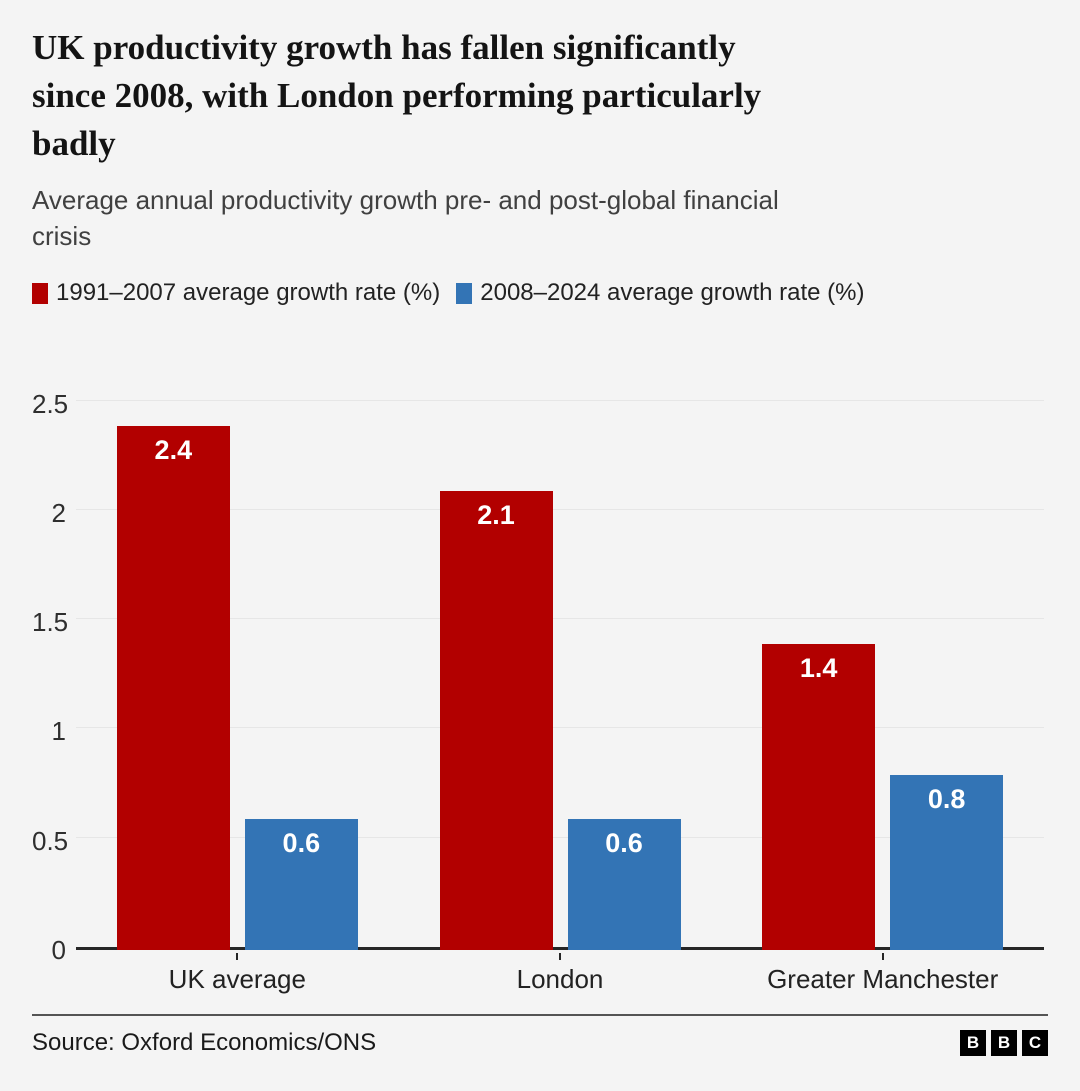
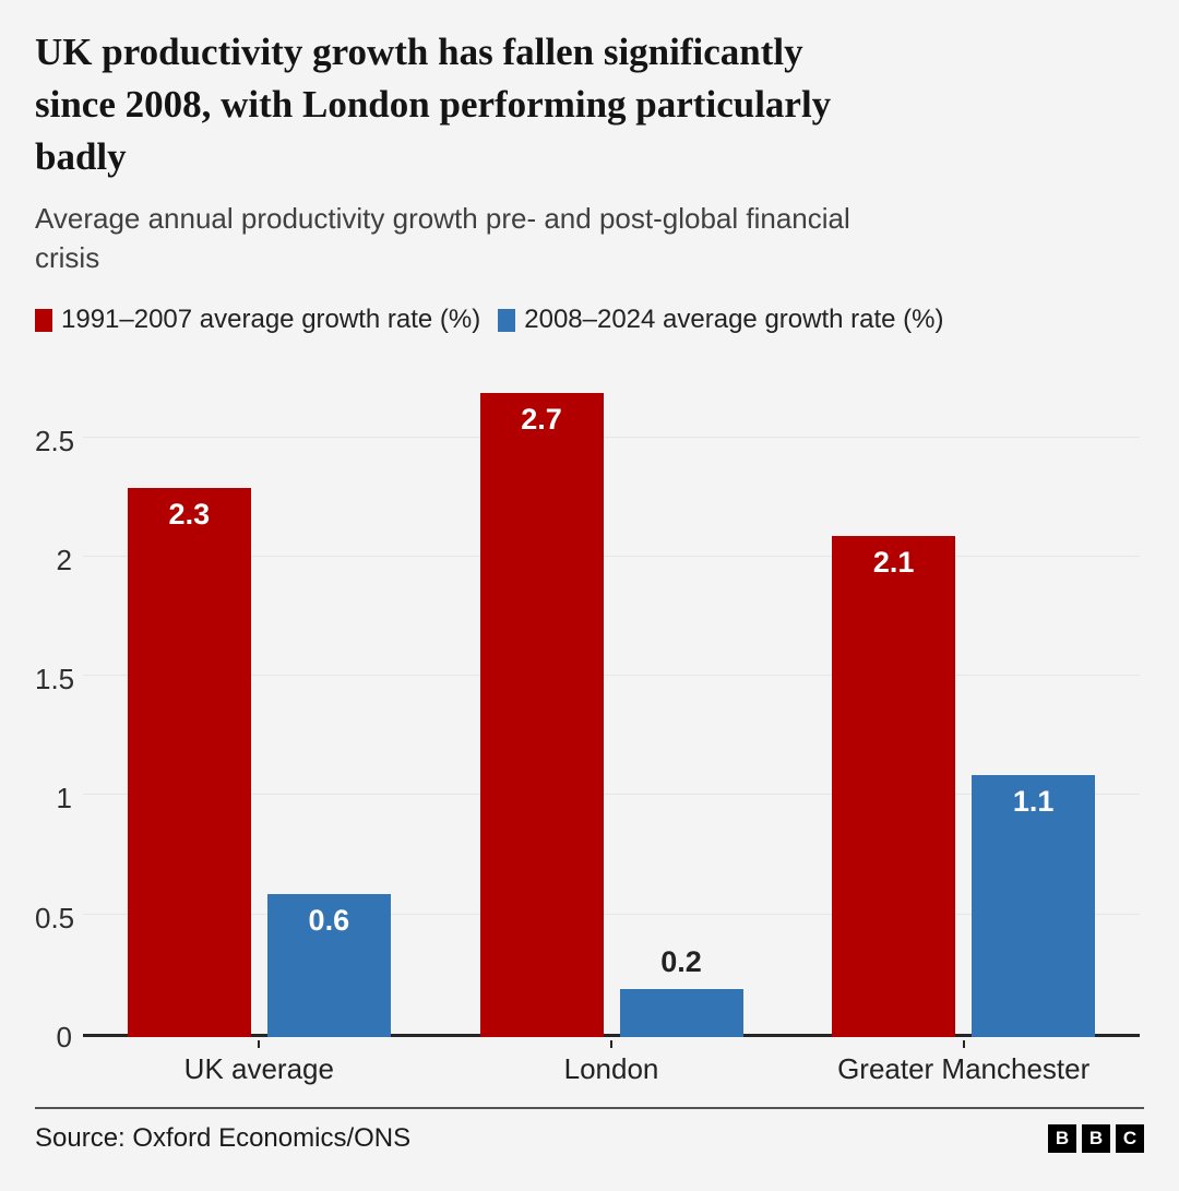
1991–2007 average growth rate (%)/UK average: 2.4 -> 2.3
1991–2007 average growth rate (%)/London: 2.1 -> 2.7
2008–2024 average growth rate (%)/London: 0.6 -> 0.2
1991–2007 average growth rate (%)/Greater Manchester: 1.4 -> 2.1
2008–2024 average growth rate (%)/Greater Manchester: 0.8 -> 1.1
